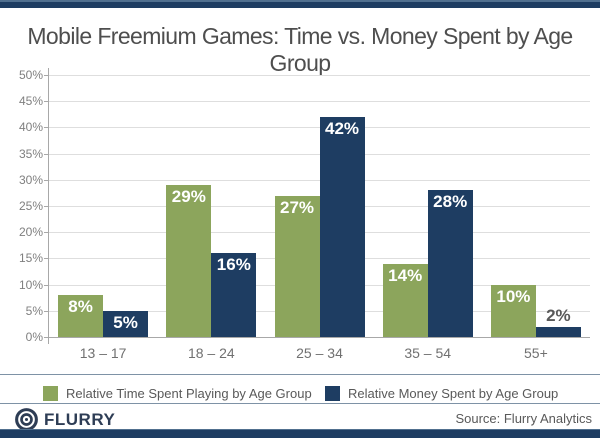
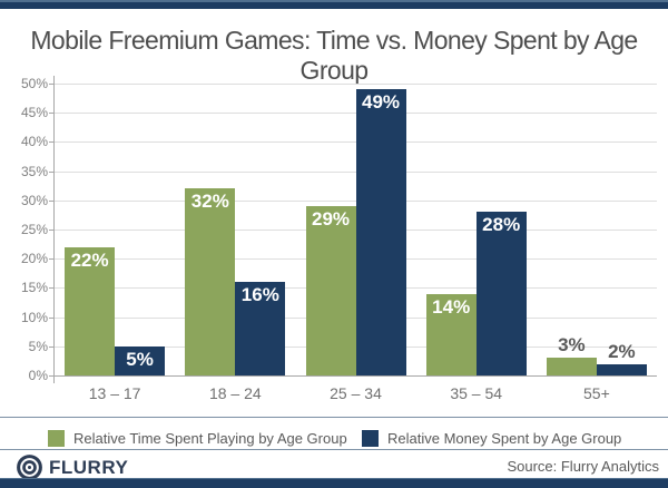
Relative Time Spent Playing by Age Group/13 – 17: 8% -> 22%
Relative Time Spent Playing by Age Group/18 – 24: 29% -> 32%
Relative Time Spent Playing by Age Group/25 – 34: 27% -> 29%
Relative Money Spent by Age Group/25 – 34: 42% -> 49%
Relative Time Spent Playing by Age Group/55+: 10% -> 3%
